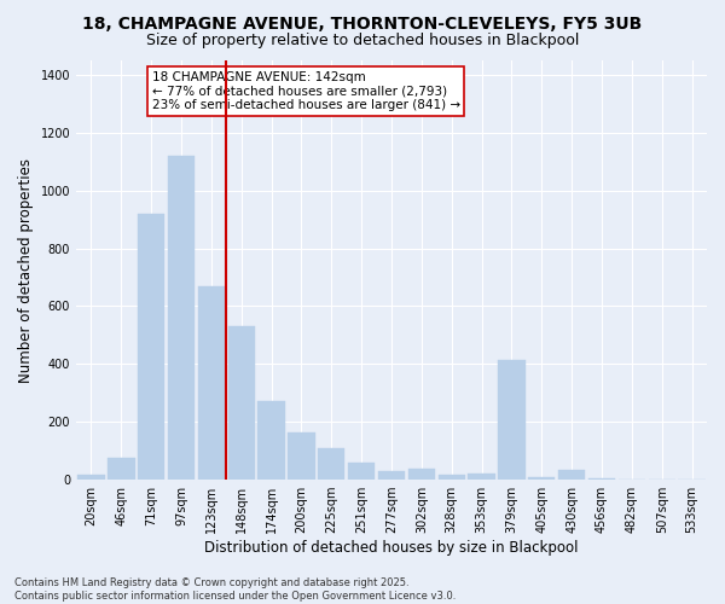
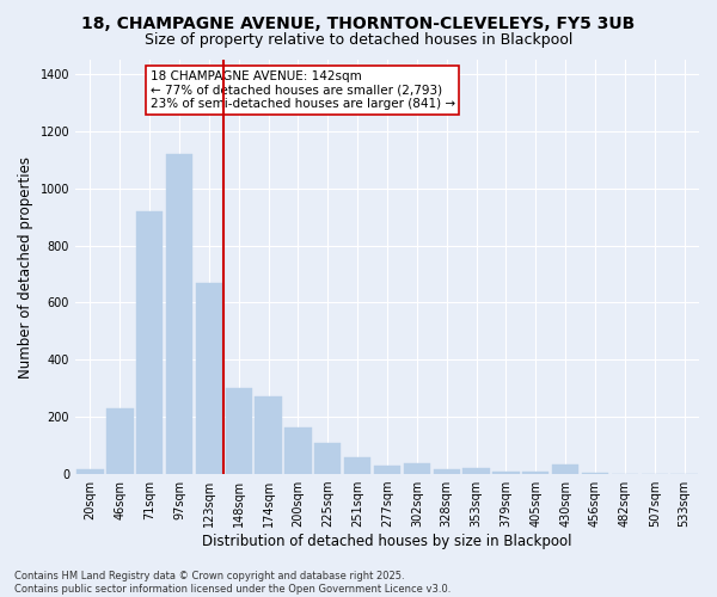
46sqm: 75 -> 230
148sqm: 530 -> 300
379sqm: 415 -> 10
